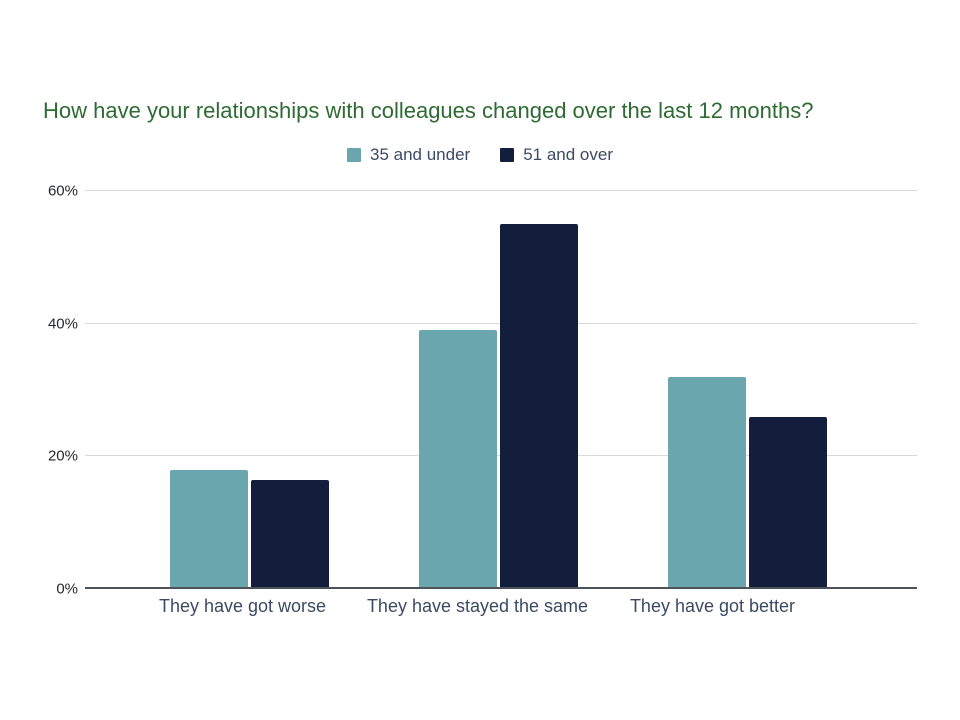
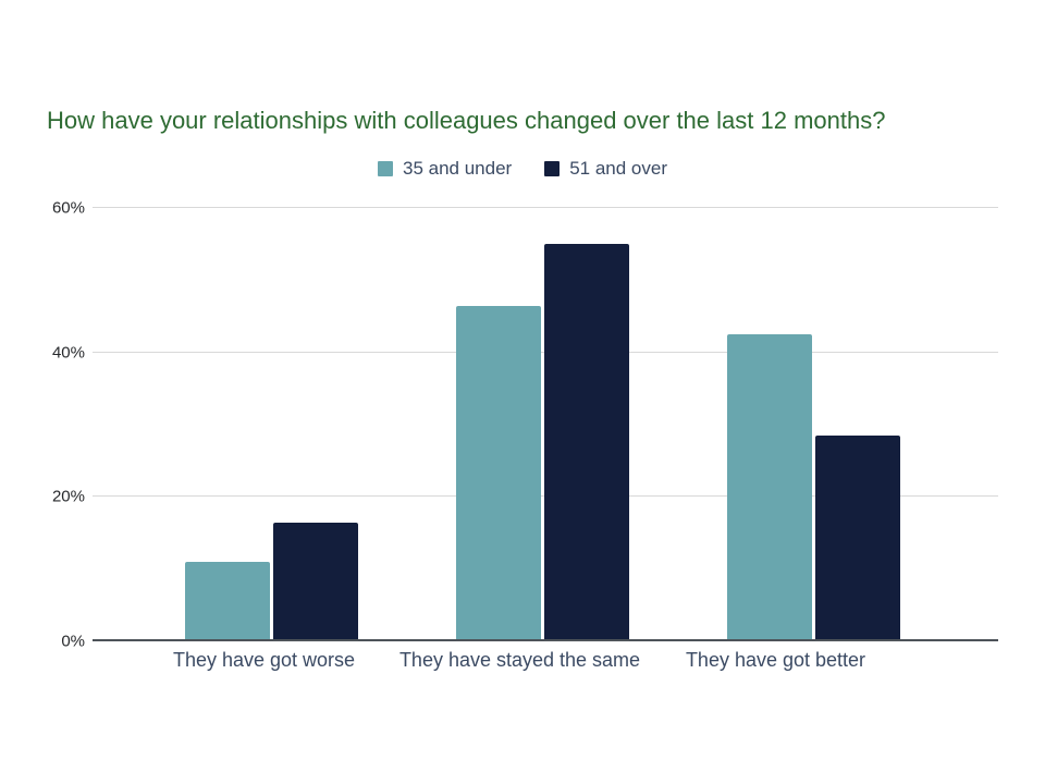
35 and under/They have got worse: 18% -> 11%
35 and under/They have stayed the same: 39% -> 46%
35 and under/They have got better: 32% -> 42%
51 and over/They have got better: 26% -> 28%
